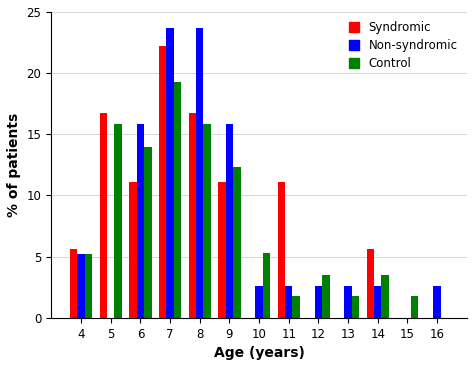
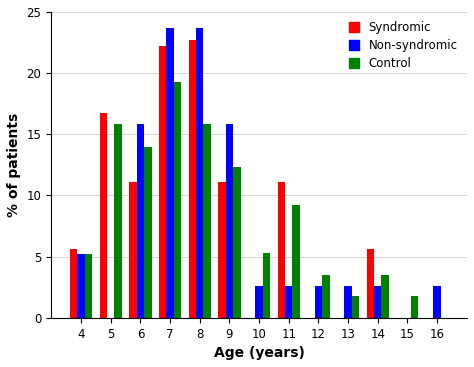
Syndromic/8: 16.7 -> 22.7
Control/11: 1.8 -> 9.2
